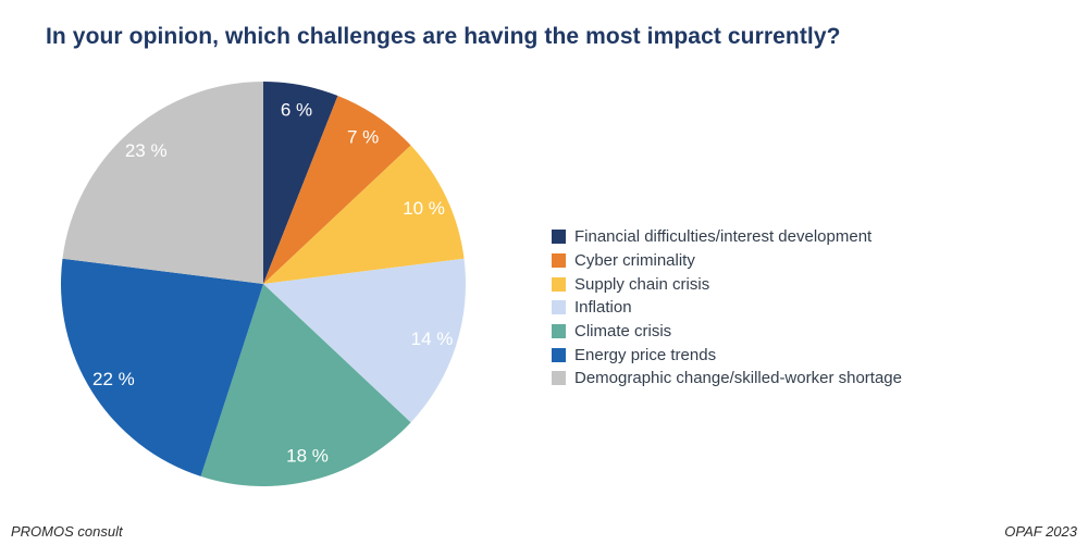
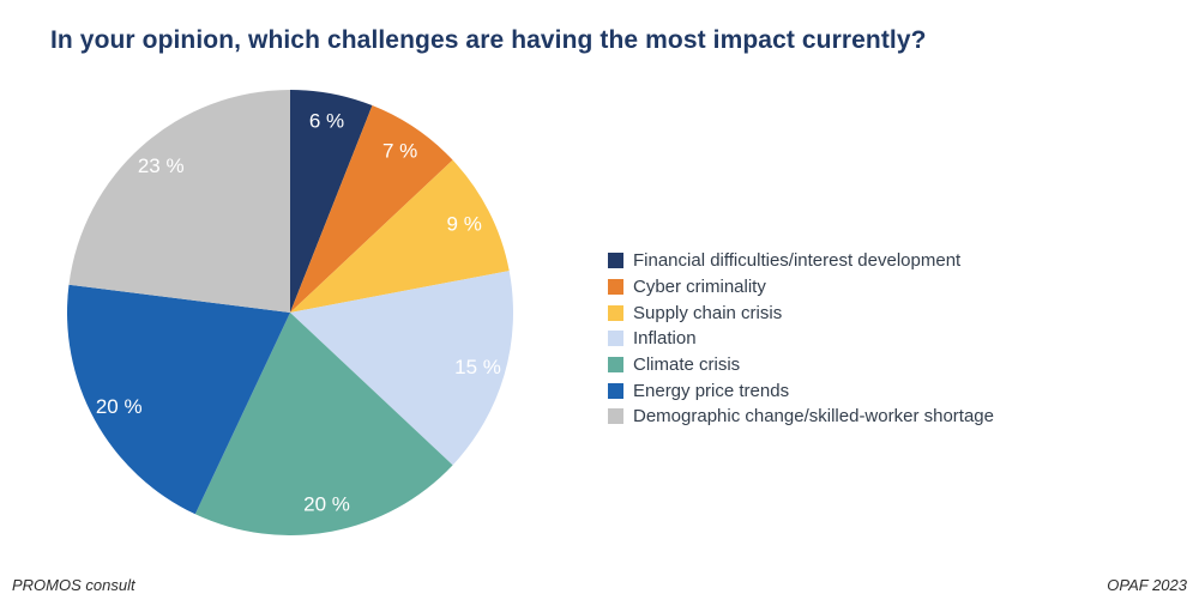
Supply chain crisis: 10 -> 9
Inflation: 14 -> 15
Climate crisis: 18 -> 20
Energy price trends: 22 -> 20
